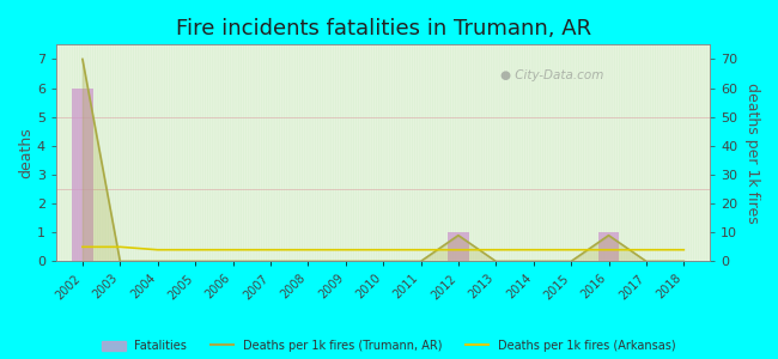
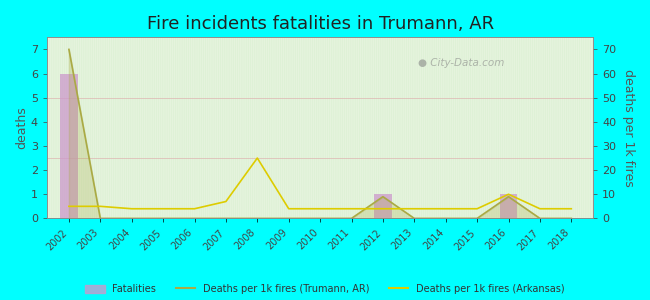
Deaths per 1k fires (Arkansas)/2007: 4 -> 7
Deaths per 1k fires (Arkansas)/2008: 4 -> 25
Deaths per 1k fires (Arkansas)/2016: 4 -> 10
